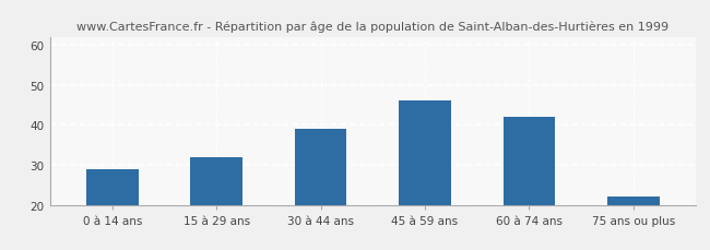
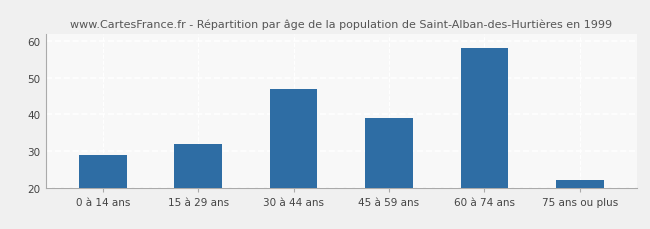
30 à 44 ans: 39 -> 47
45 à 59 ans: 46 -> 39
60 à 74 ans: 42 -> 58
